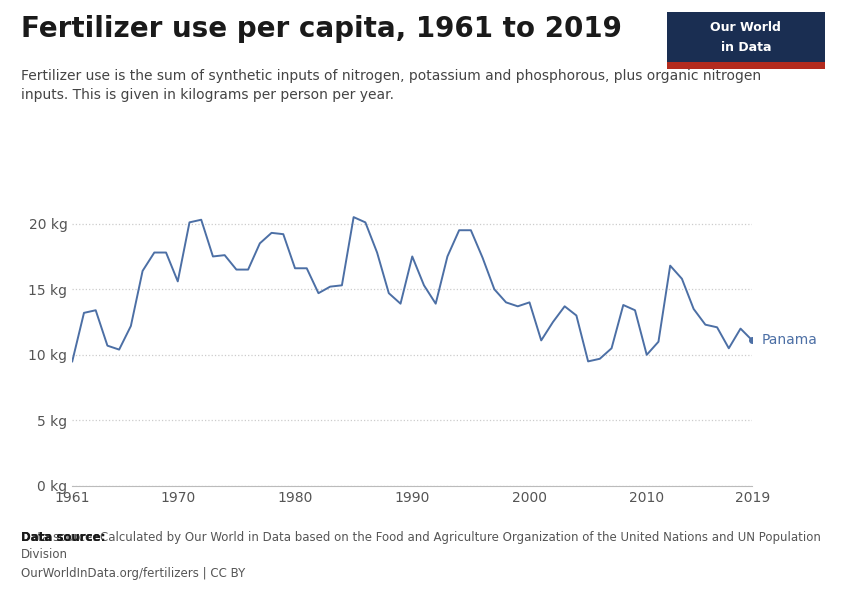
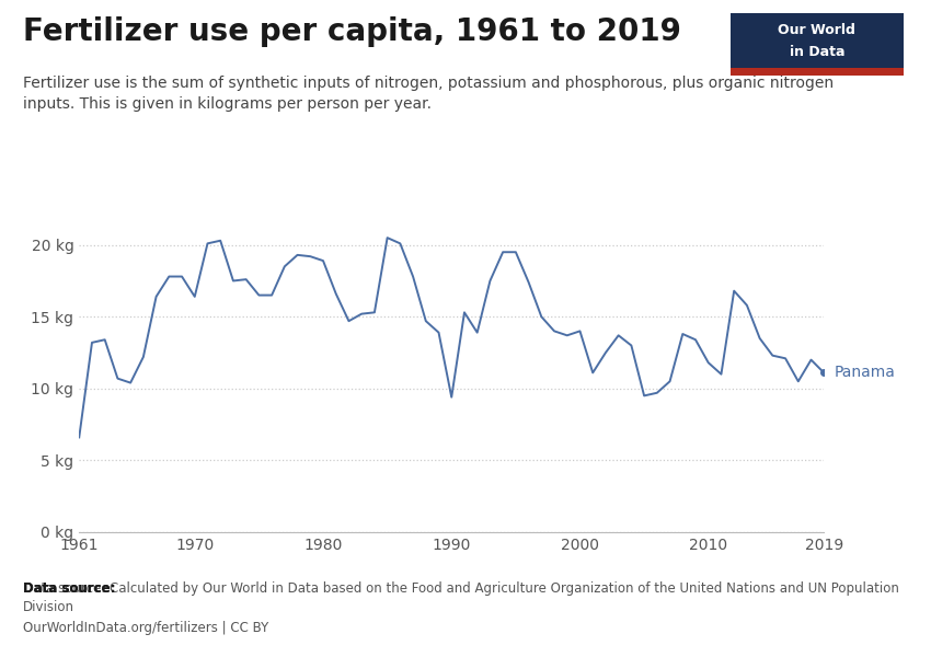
1961: 9.5 kg -> 6.6 kg
1970: 15.6 kg -> 16.4 kg
1980: 16.6 kg -> 18.9 kg
1990: 17.5 kg -> 9.4 kg
2010: 10.0 kg -> 11.8 kg
